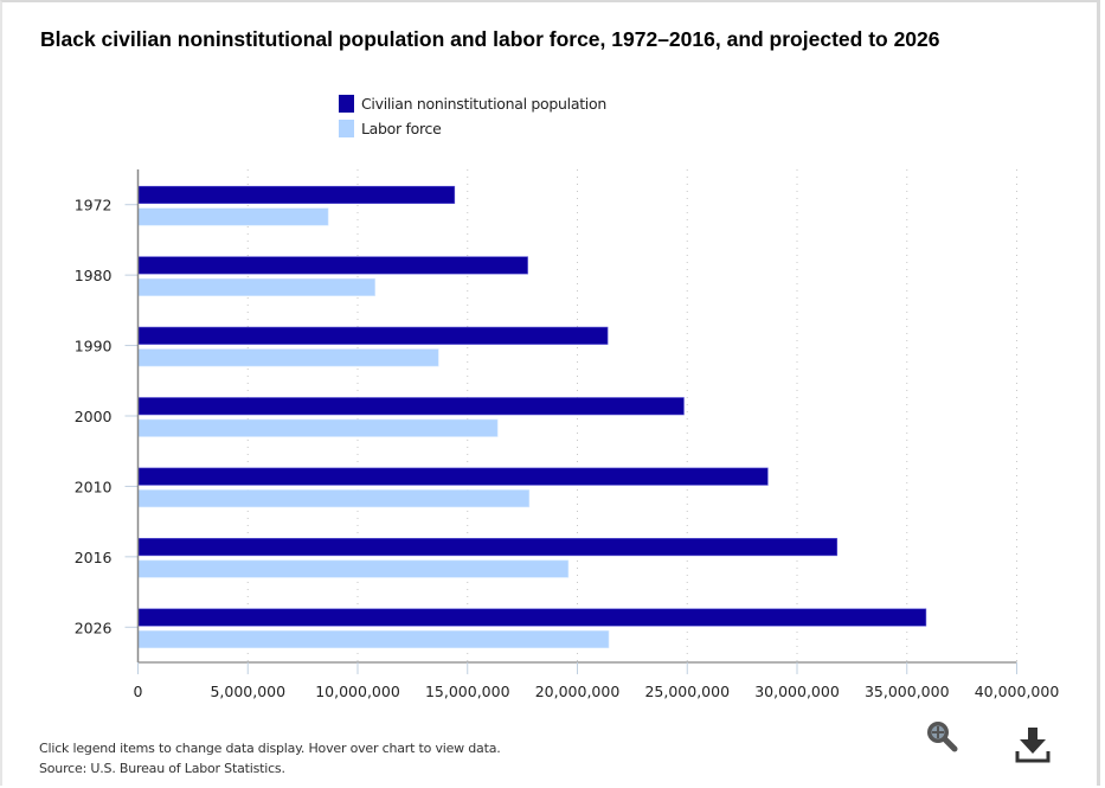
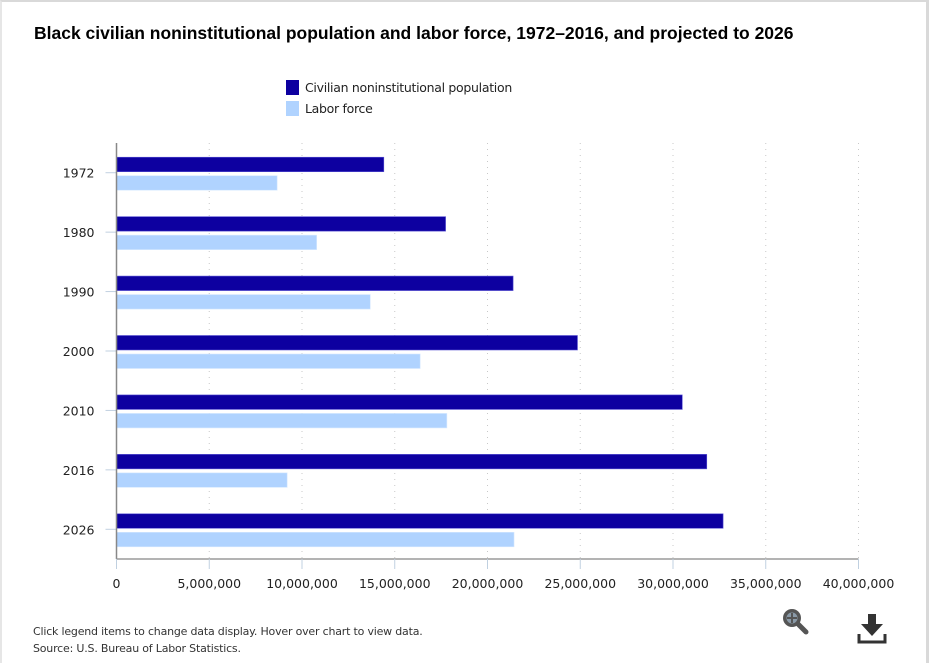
Civilian noninstitutional population/2010: 28700000 -> 30500000
Labor force/2016: 19600000 -> 9200000
Civilian noninstitutional population/2026: 35900000 -> 32700000
